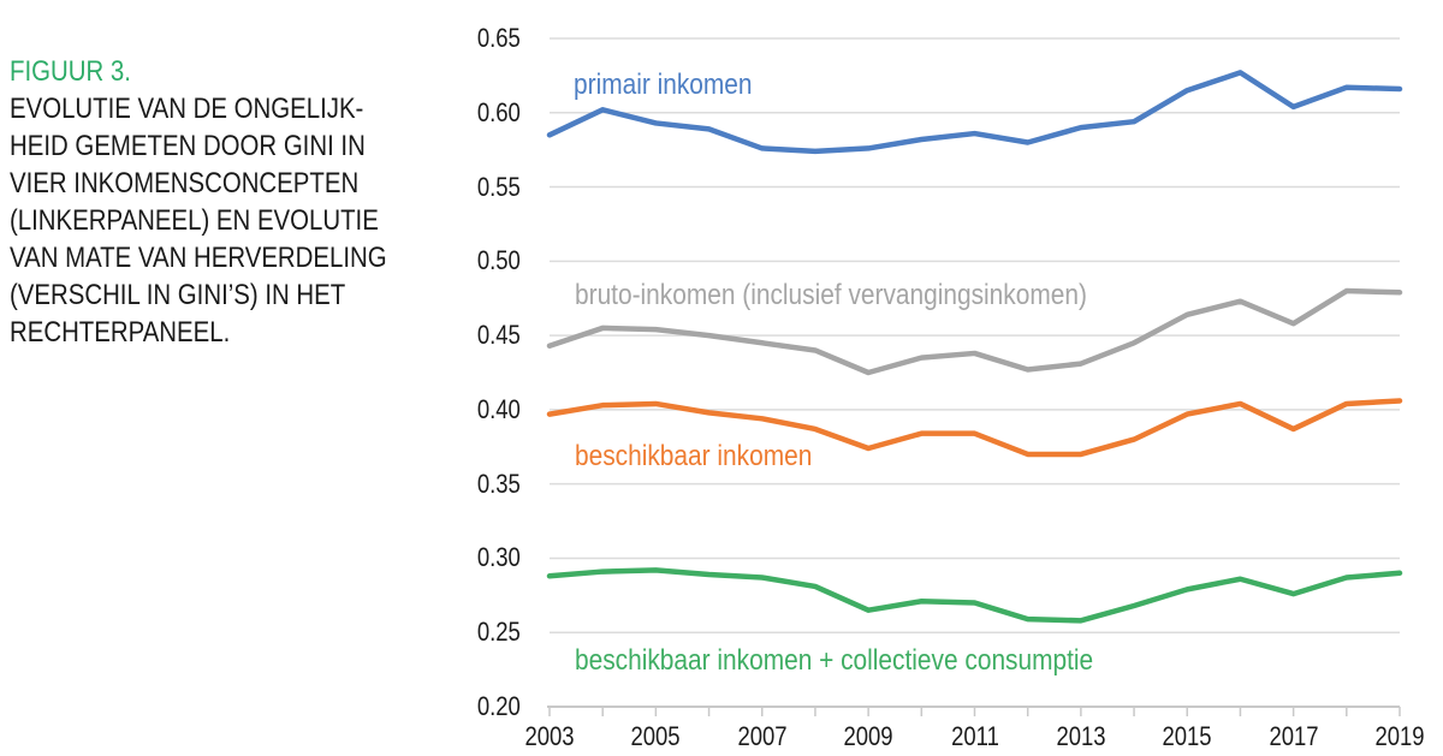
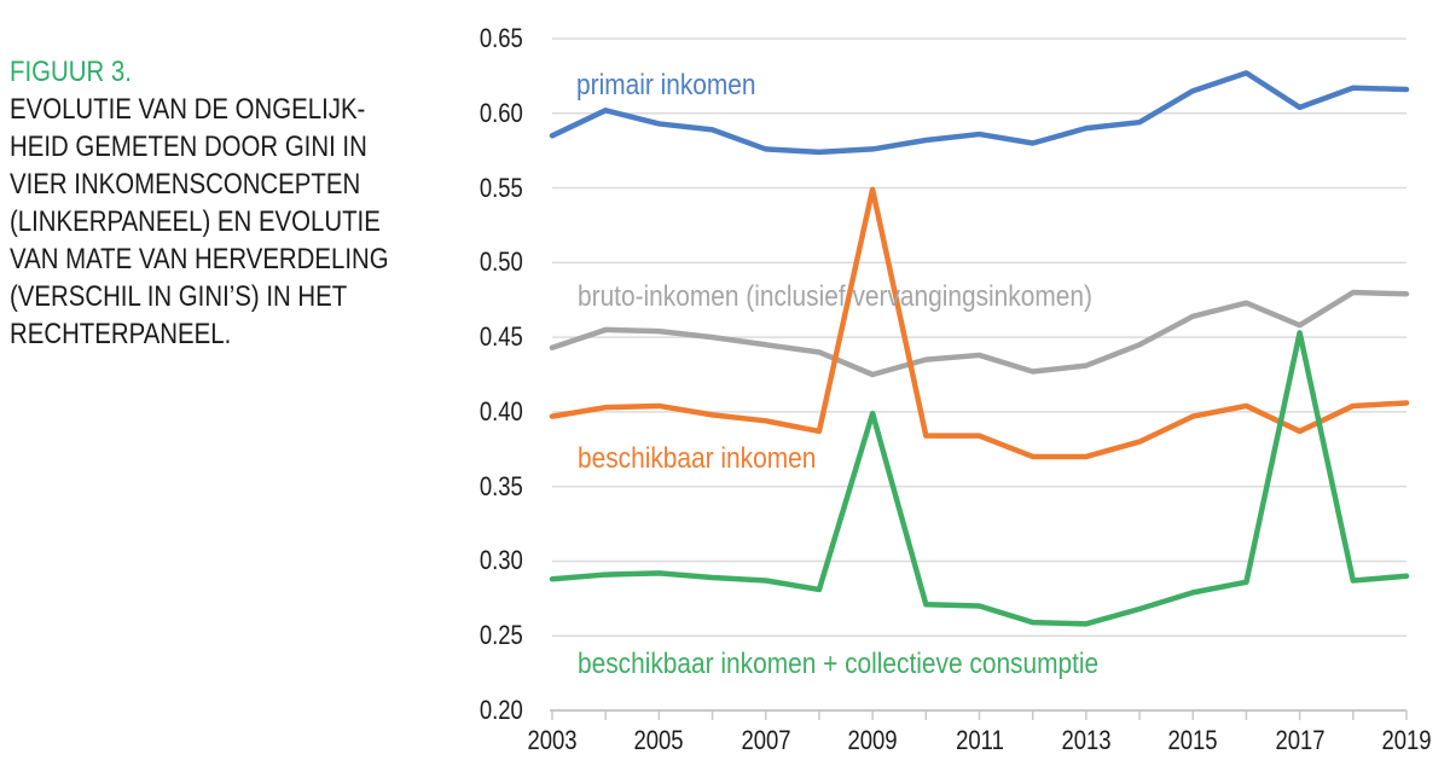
beschikbaar inkomen/2009: 0.374 -> 0.549
beschikbaar inkomen + collectieve consumptie/2009: 0.265 -> 0.399
beschikbaar inkomen + collectieve consumptie/2017: 0.276 -> 0.453
